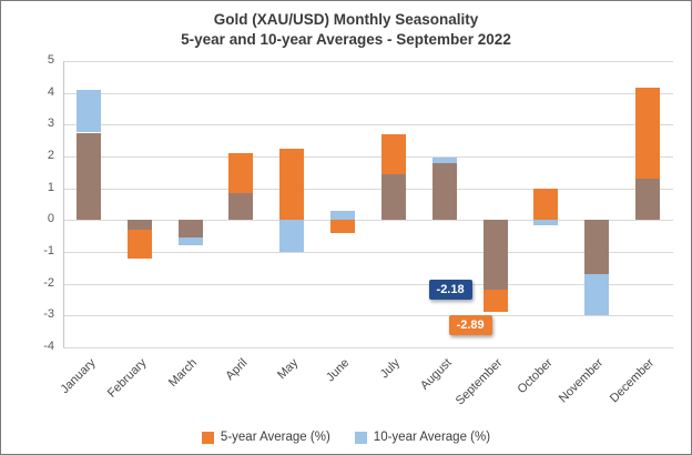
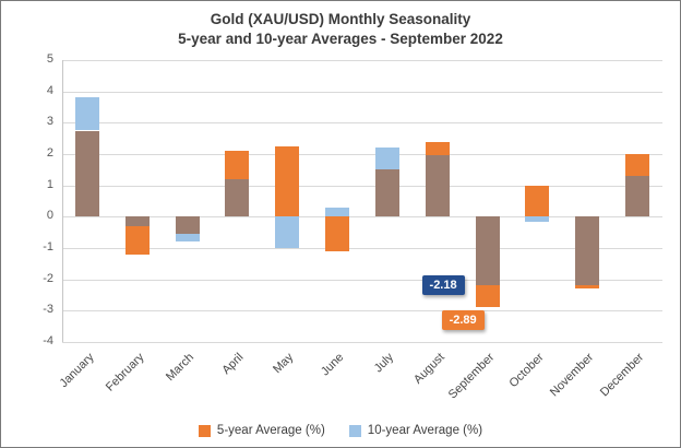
10-year Average (%)/January: 4.1 -> 3.8
10-year Average (%)/April: 0.8 -> 1.2
5-year Average (%)/June: -0.4 -> -1.1
5-year Average (%)/July: 2.7 -> 1.5
10-year Average (%)/July: 1.4 -> 2.2
5-year Average (%)/August: 1.8 -> 2.4
5-year Average (%)/November: -1.7 -> -2.3
10-year Average (%)/November: -3.0 -> -2.2
5-year Average (%)/December: 4.2 -> 2.0
